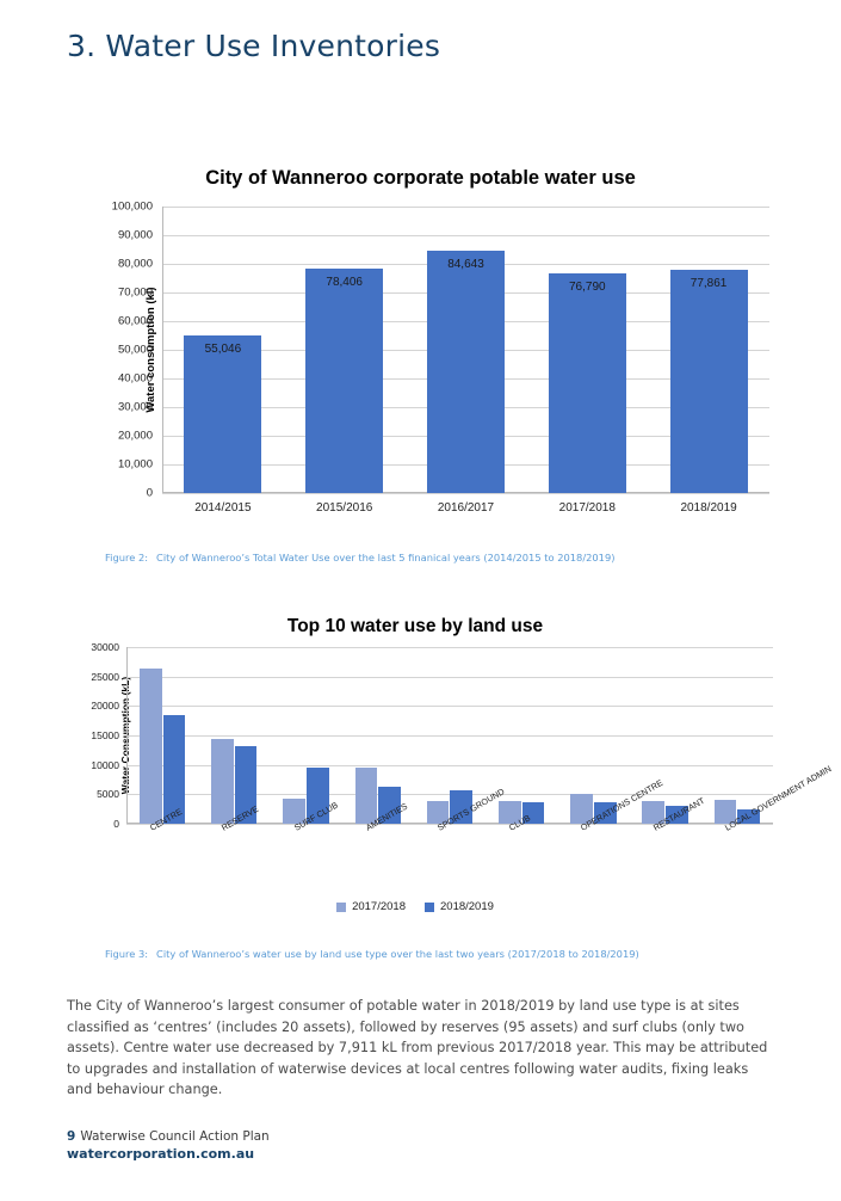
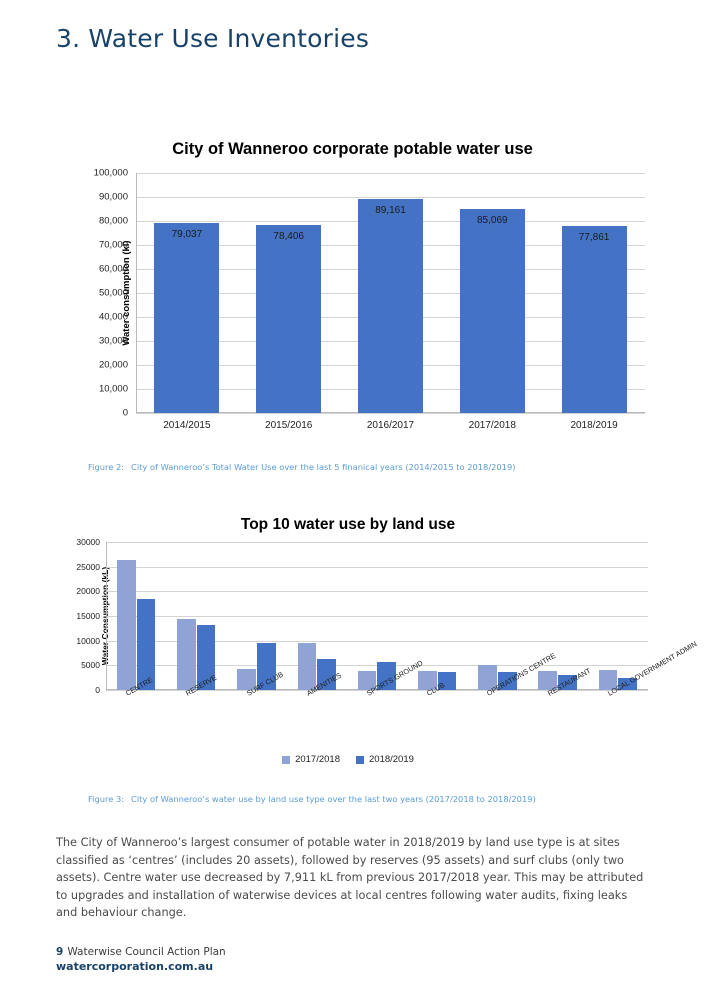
City of Wanneroo corporate potable water use/2014/2015: 55,046 -> 79,037
City of Wanneroo corporate potable water use/2016/2017: 84,643 -> 89,161
City of Wanneroo corporate potable water use/2017/2018: 76,790 -> 85,069
